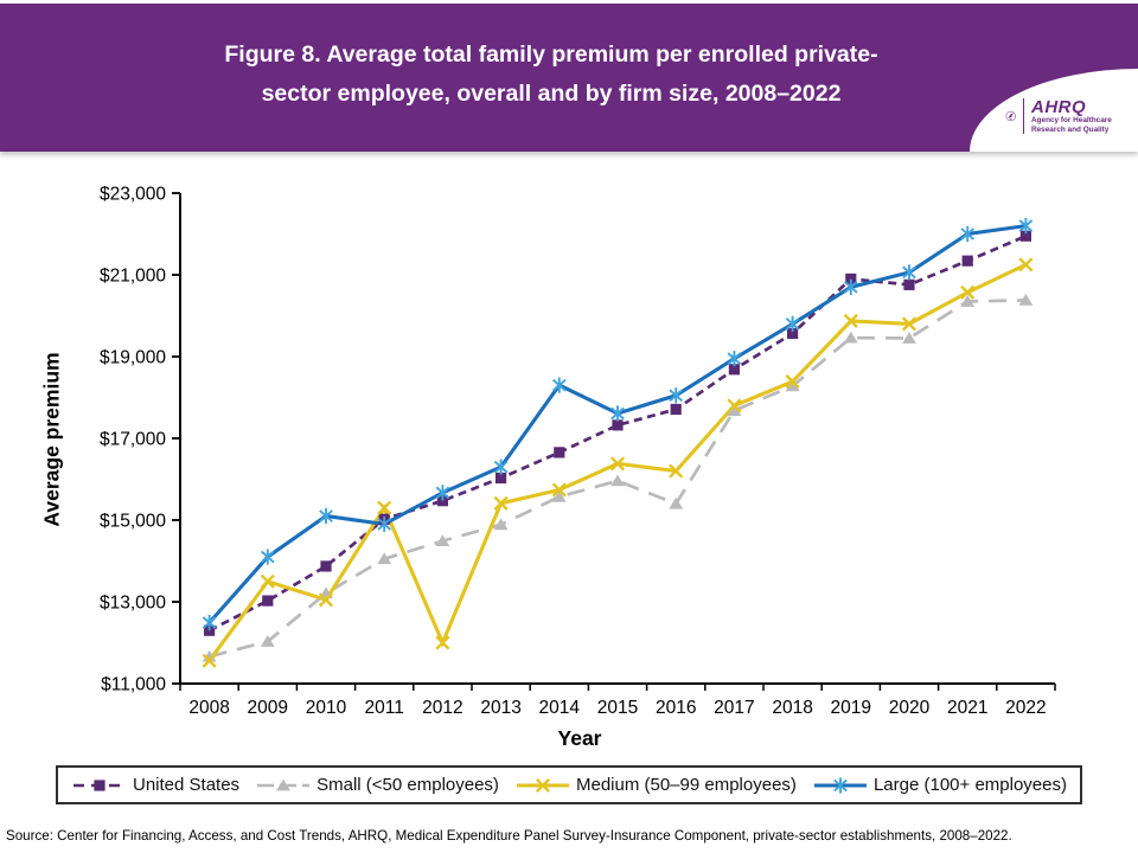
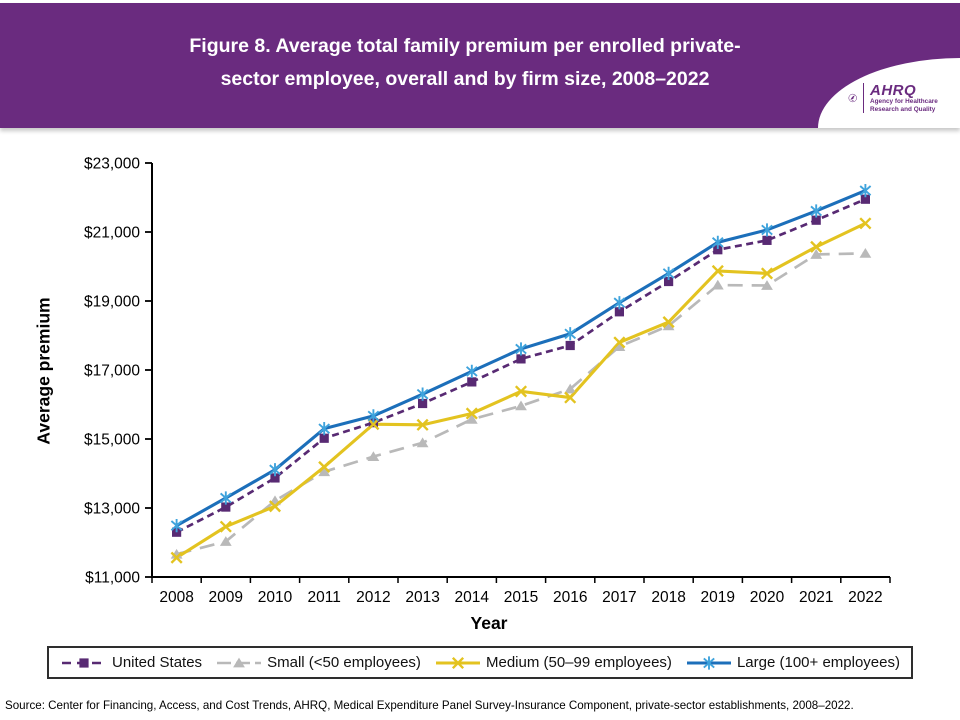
Medium (50–99 employees)/2009: $13500 -> $12500
Large (100+ employees)/2009: $14100 -> $13300
Large (100+ employees)/2010: $15100 -> $14100
Medium (50–99 employees)/2011: $15300 -> $14200
Large (100+ employees)/2011: $14900 -> $15300
Medium (50–99 employees)/2012: $12000 -> $15400
Large (100+ employees)/2014: $18300 -> $17000
Small (<50 employees)/2016: $15400 -> $16400
United States/2019: $20900 -> $20500
Large (100+ employees)/2021: $22000 -> $21600
